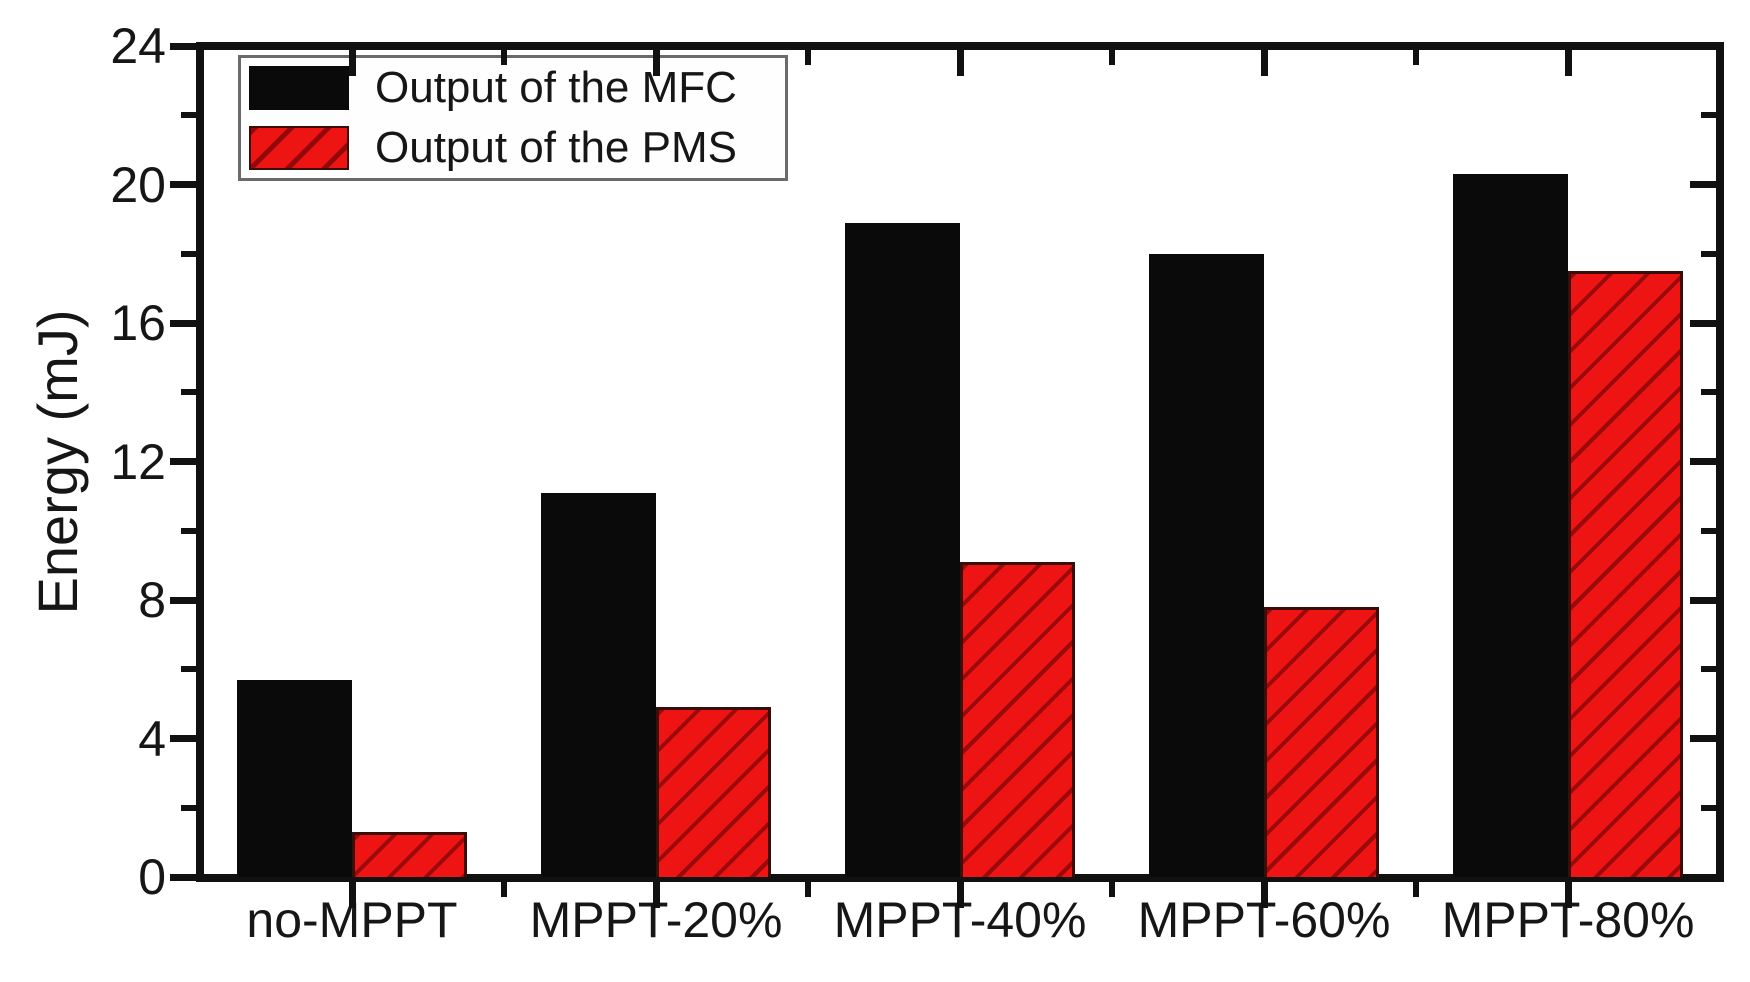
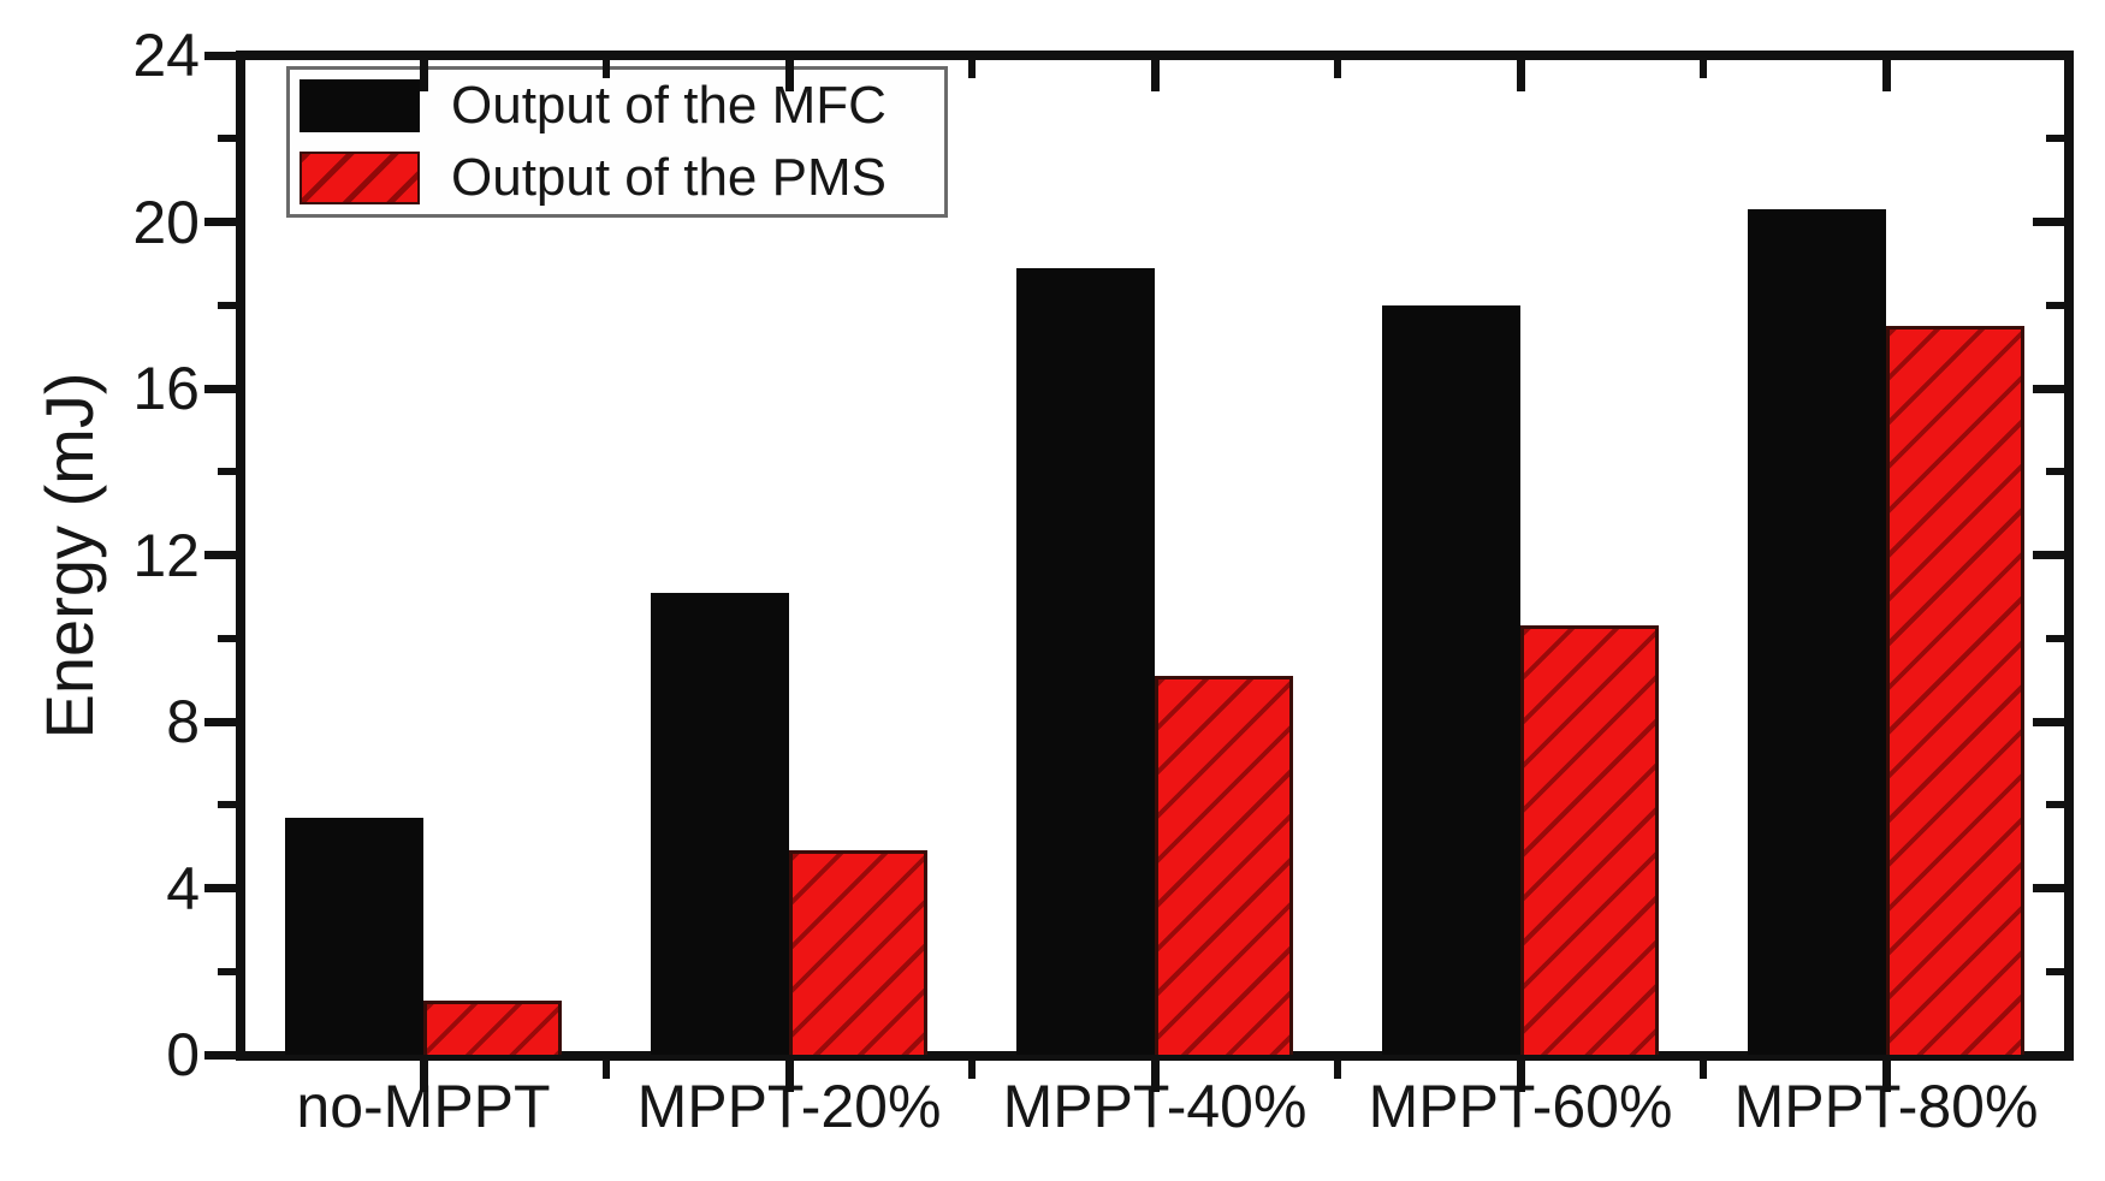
Output of the PMS/MPPT-60%: 7.8 -> 10.3
